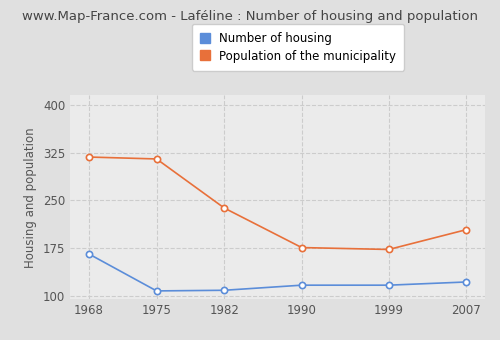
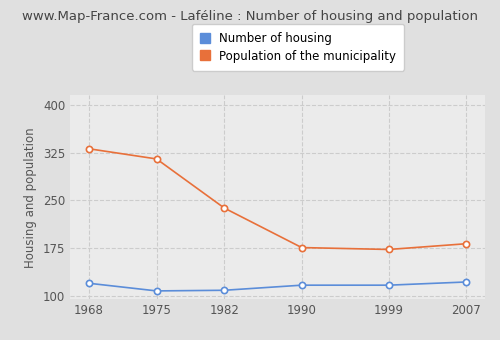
Number of housing/1968: 166 -> 120
Population of the municipality/1968: 318 -> 331
Population of the municipality/2007: 204 -> 182
